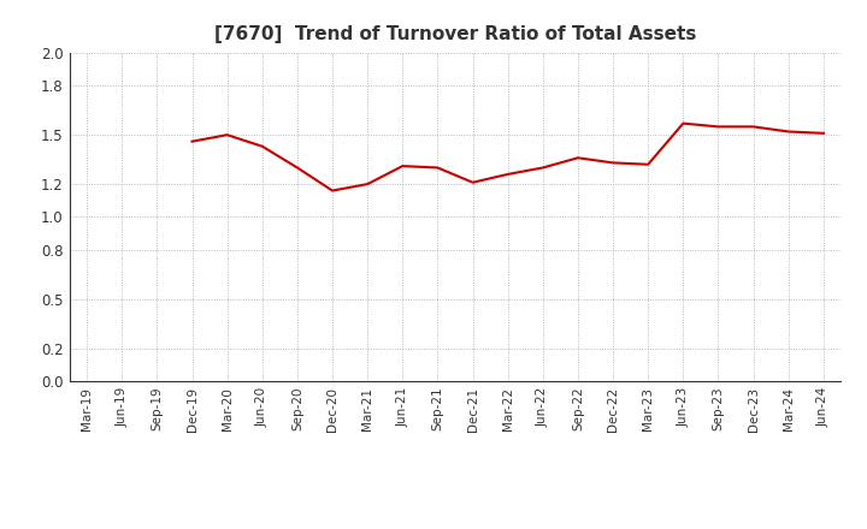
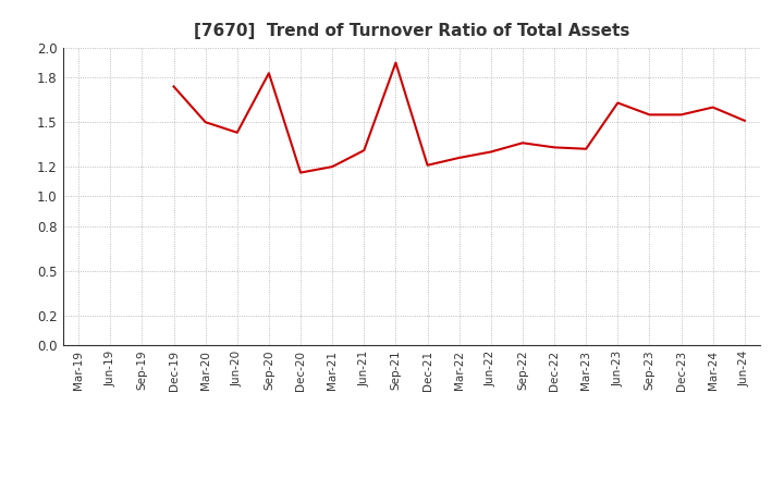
Dec-19: 1.46 -> 1.74
Sep-20: 1.30 -> 1.83
Sep-21: 1.30 -> 1.90
Jun-23: 1.57 -> 1.63
Mar-24: 1.52 -> 1.60
